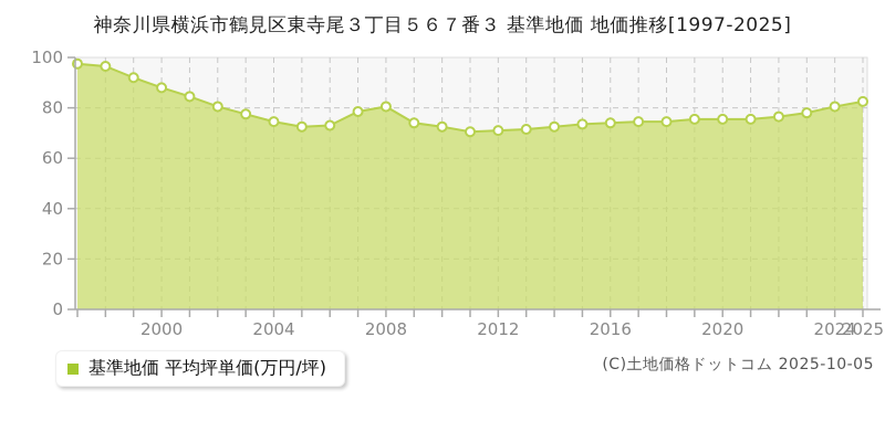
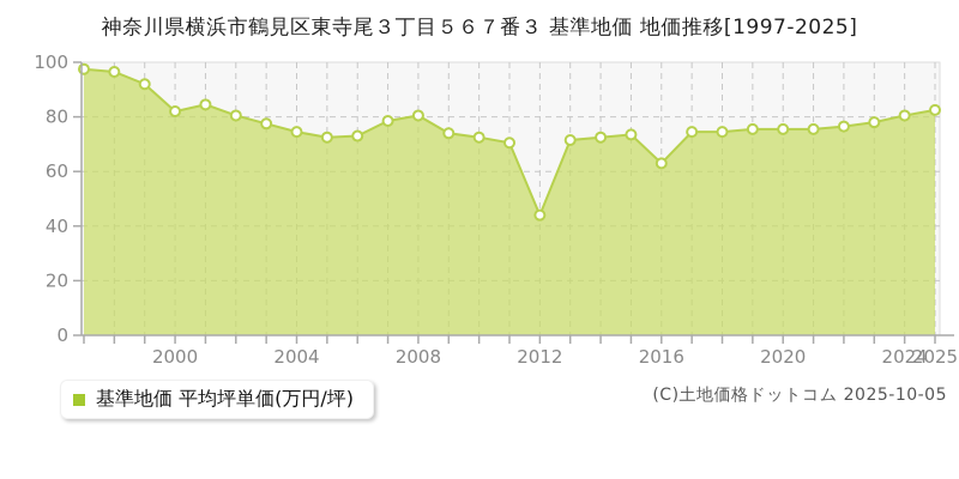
2000: 88 -> 82
2012: 71 -> 44
2016: 74 -> 63
